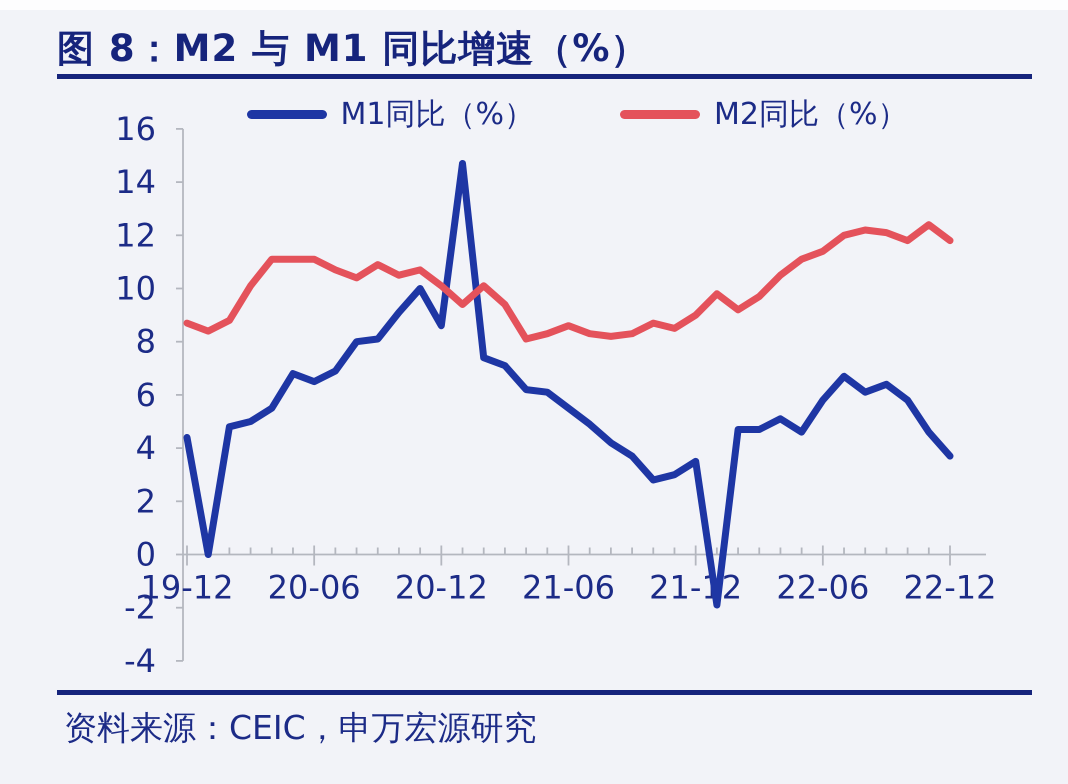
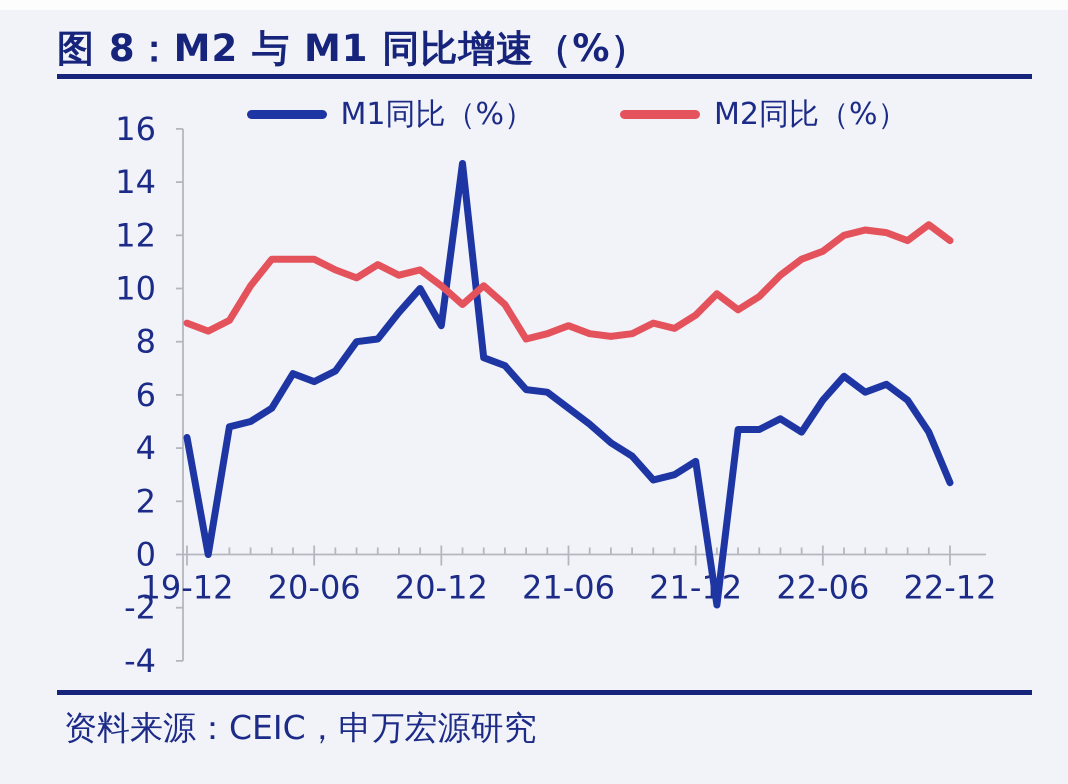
M1同比（%）/22-12: 3.7 -> 2.7
